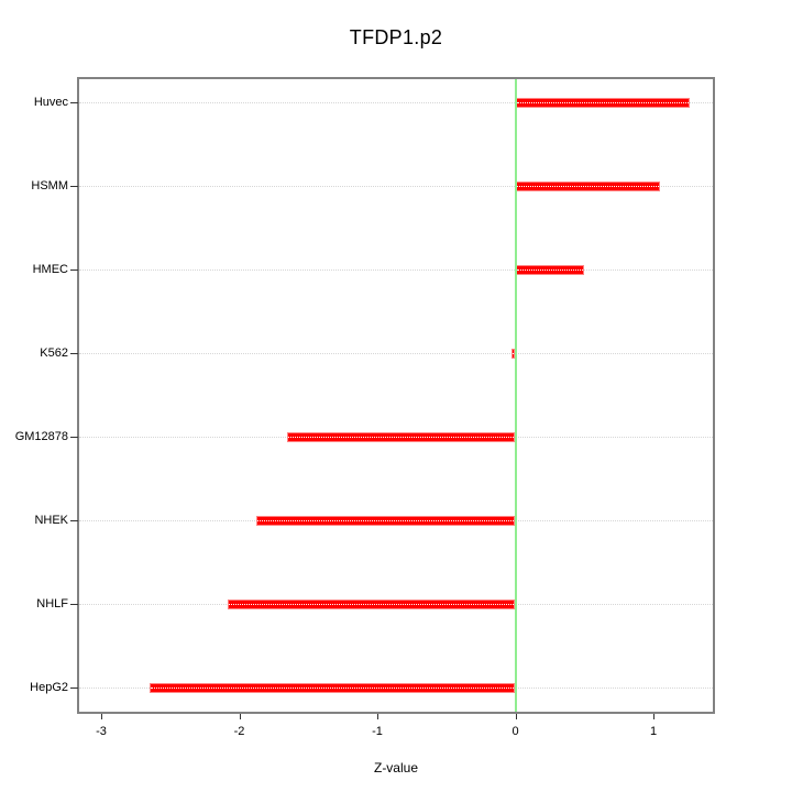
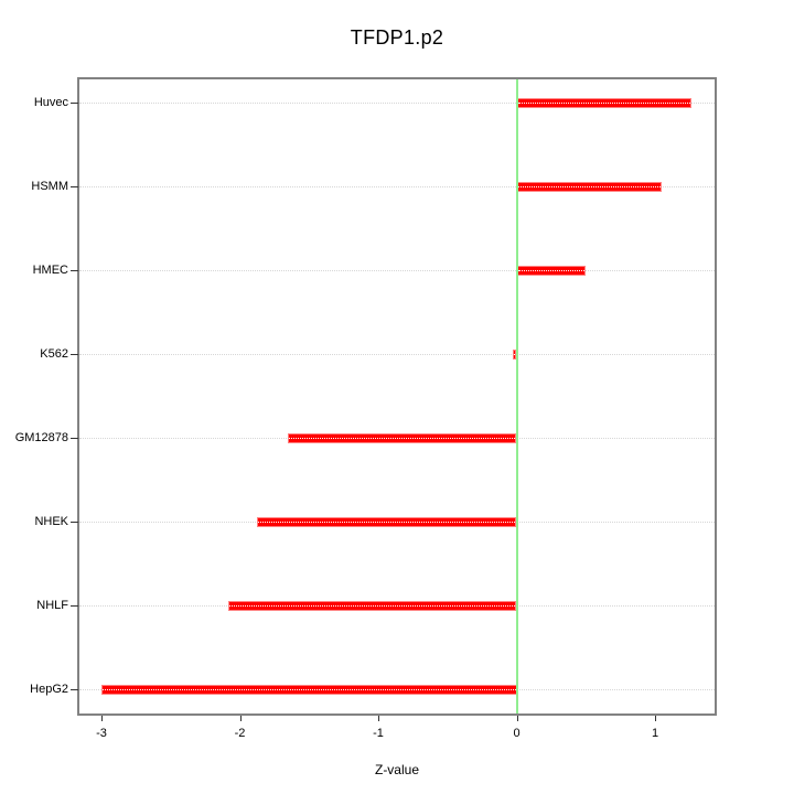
HepG2: -2.65 -> -3.00
